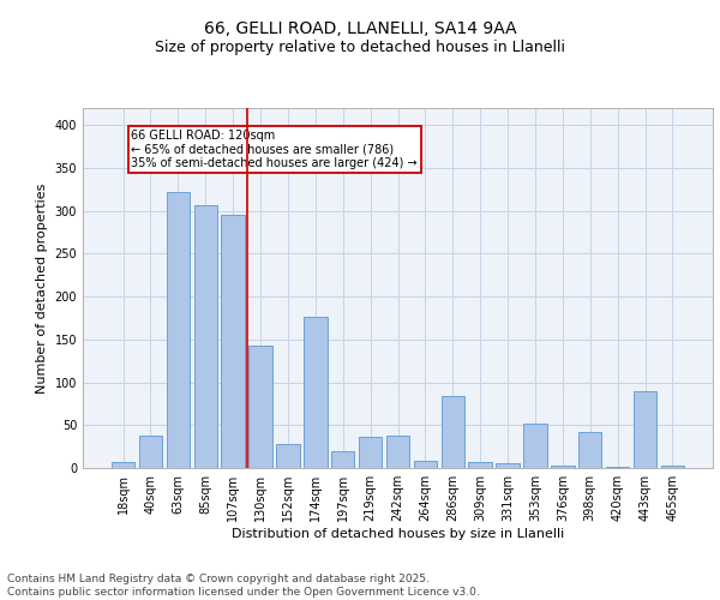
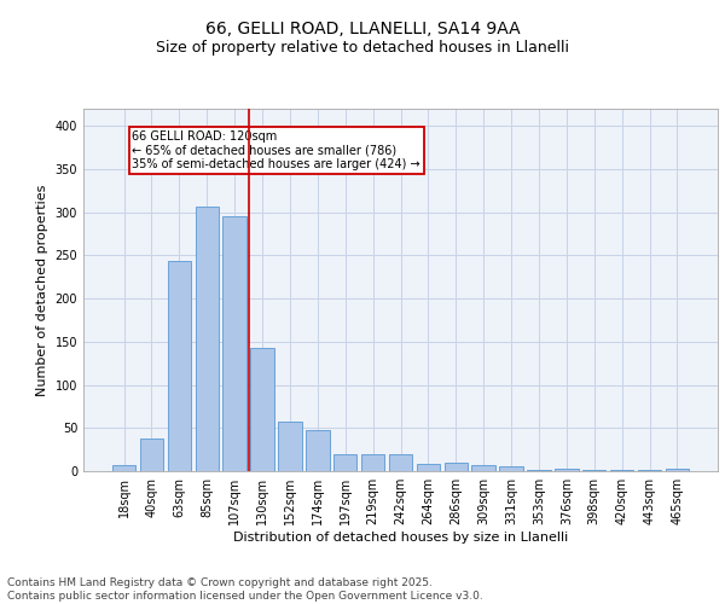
63sqm: 322 -> 243
152sqm: 28 -> 57
174sqm: 176 -> 47
219sqm: 36 -> 19
242sqm: 38 -> 20
286sqm: 84 -> 10
353sqm: 52 -> 2
398sqm: 42 -> 2
443sqm: 90 -> 1
